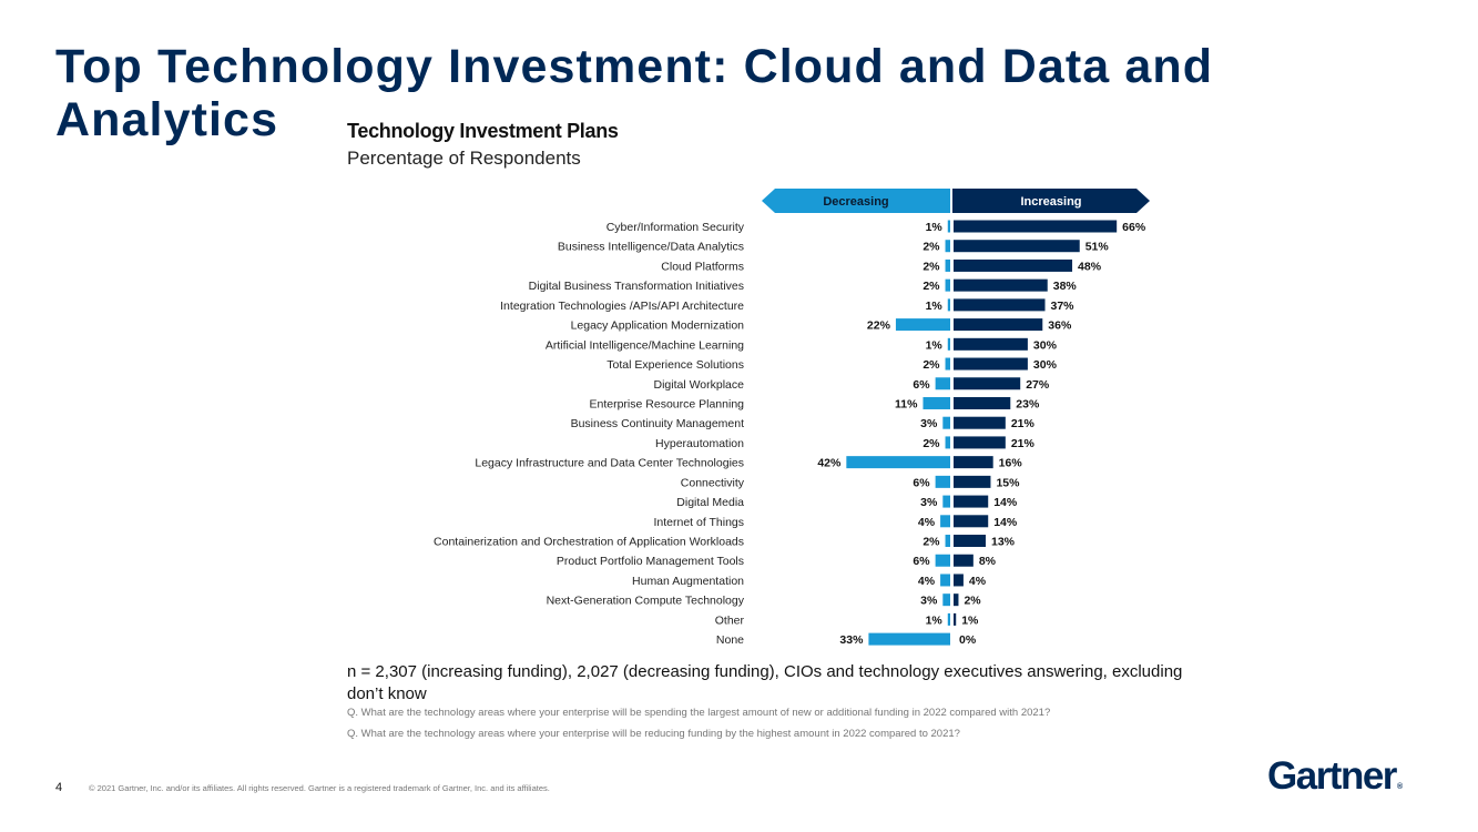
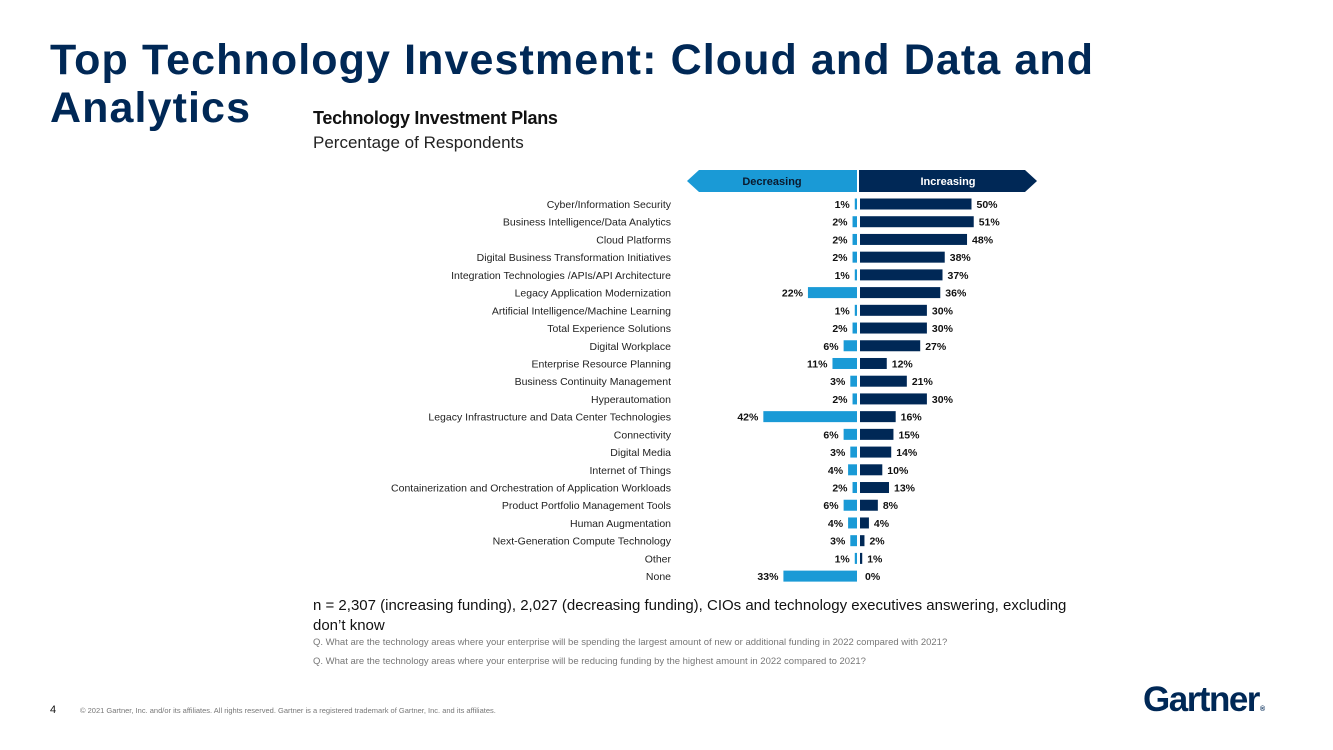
Increasing/Cyber/Information Security: 66% -> 50%
Increasing/Enterprise Resource Planning: 23% -> 12%
Increasing/Hyperautomation: 21% -> 30%
Increasing/Internet of Things: 14% -> 10%
